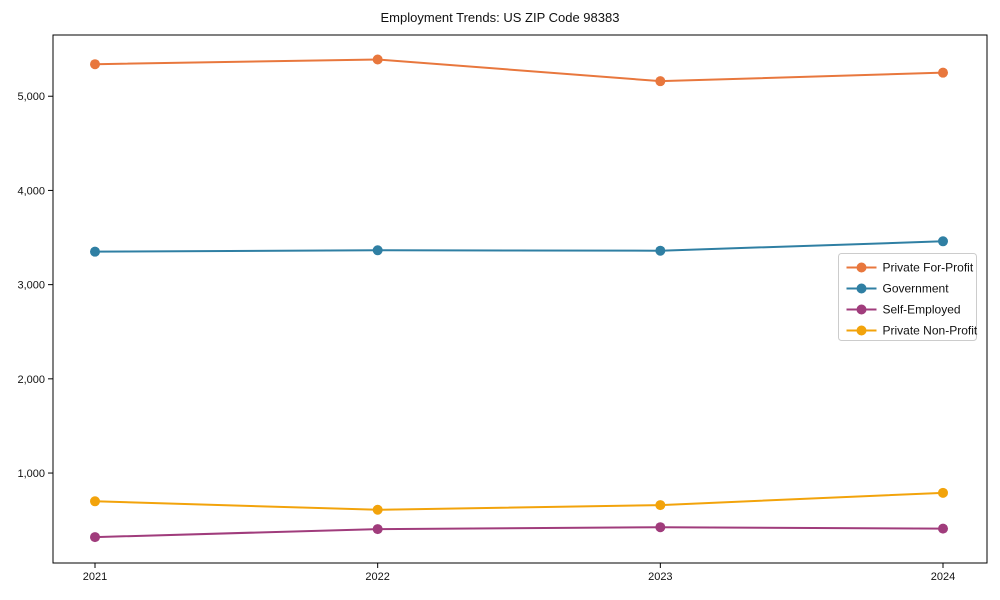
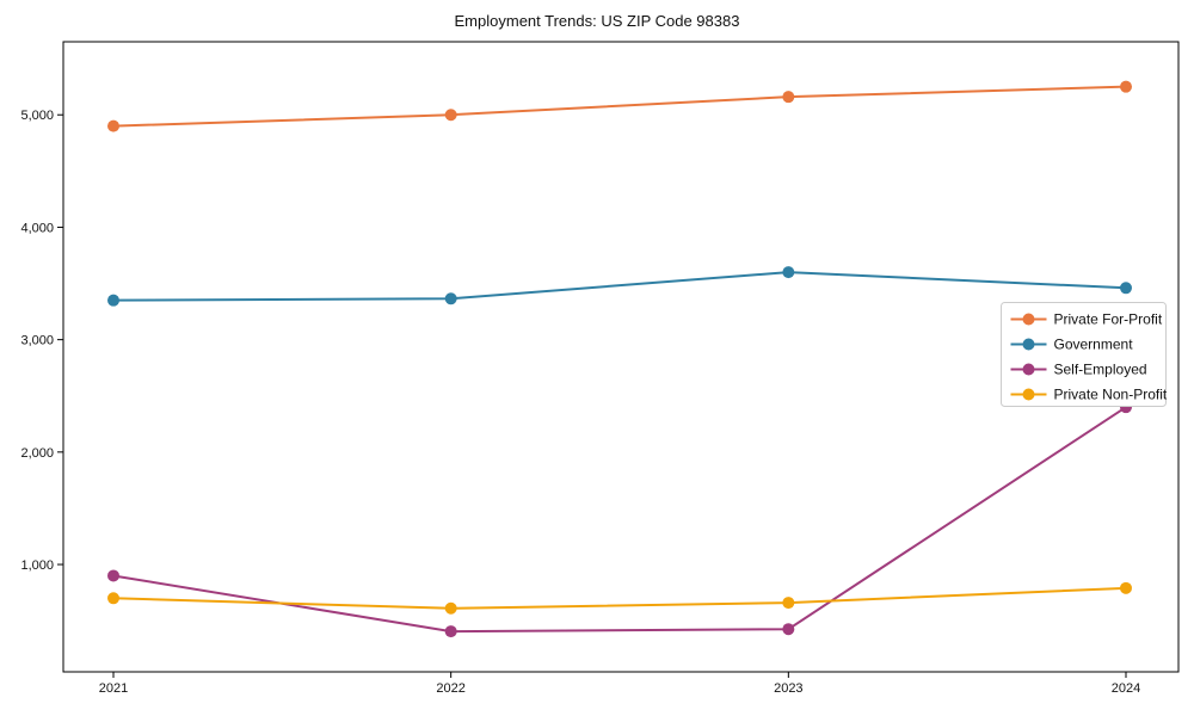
Private For-Profit/2021: 5300 -> 4900
Self-Employed/2021: 300 -> 900
Private For-Profit/2022: 5400 -> 5000
Government/2023: 3400 -> 3600
Self-Employed/2024: 400 -> 2400
